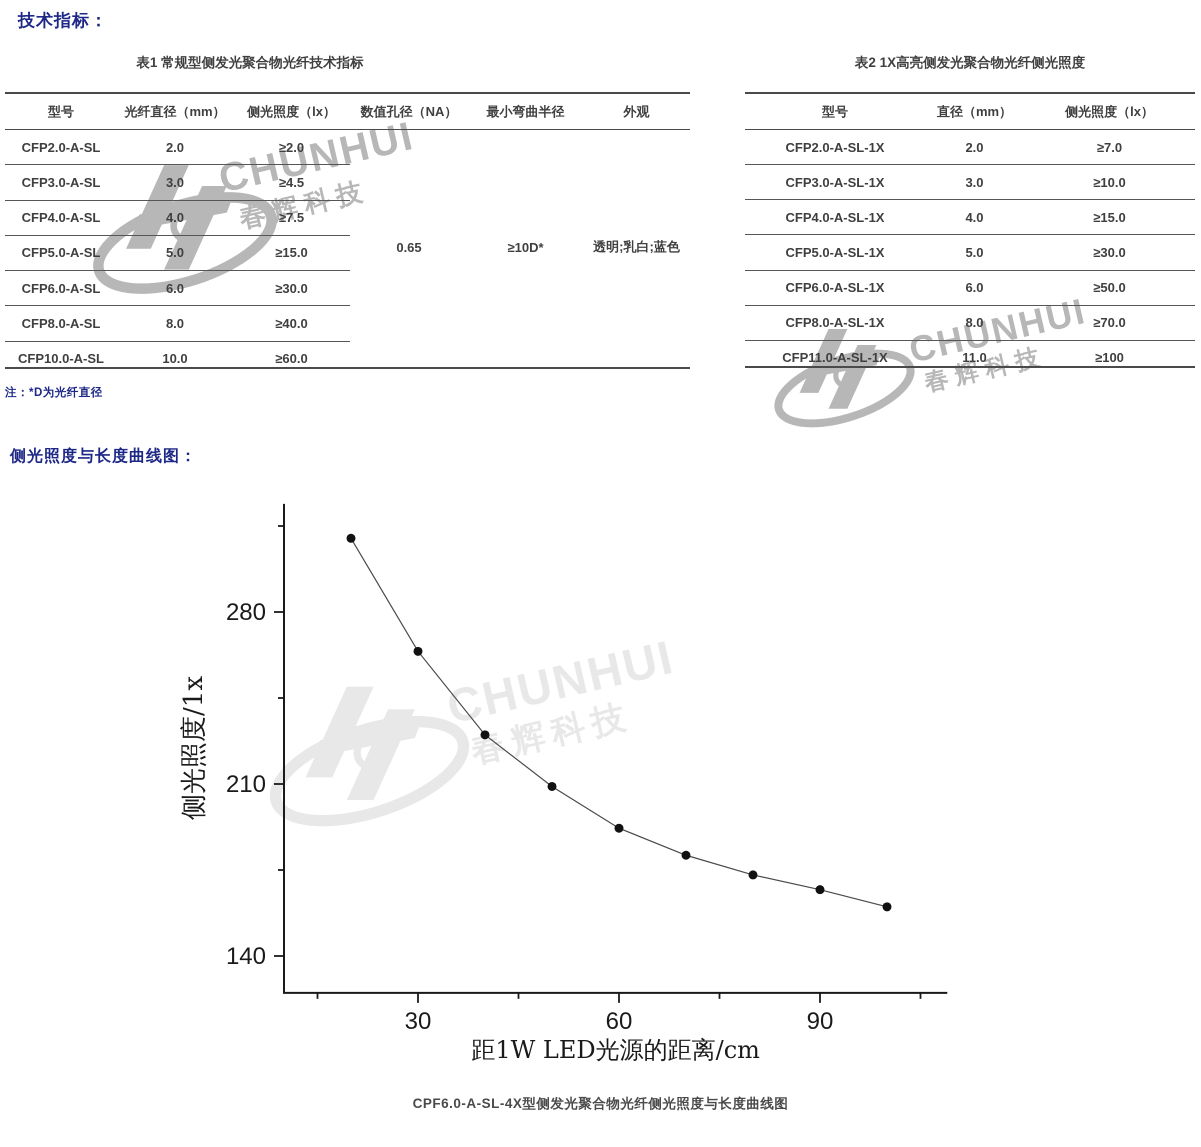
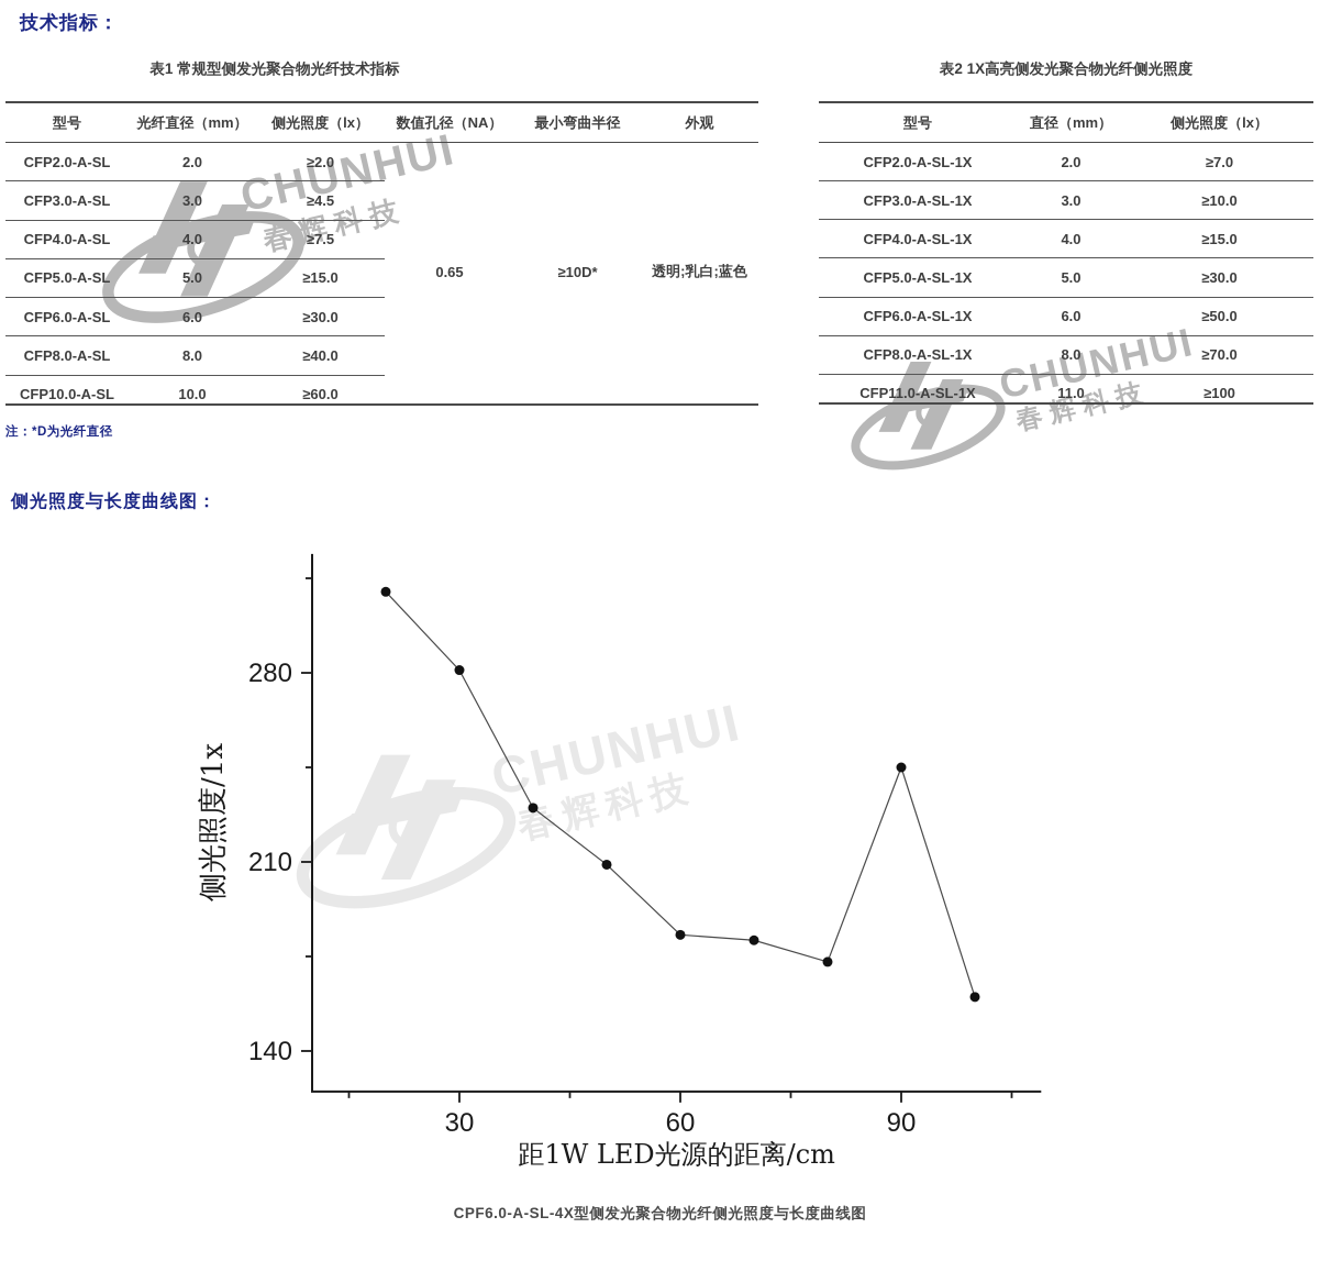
30: 264 -> 281
60: 192 -> 183
90: 167 -> 245
